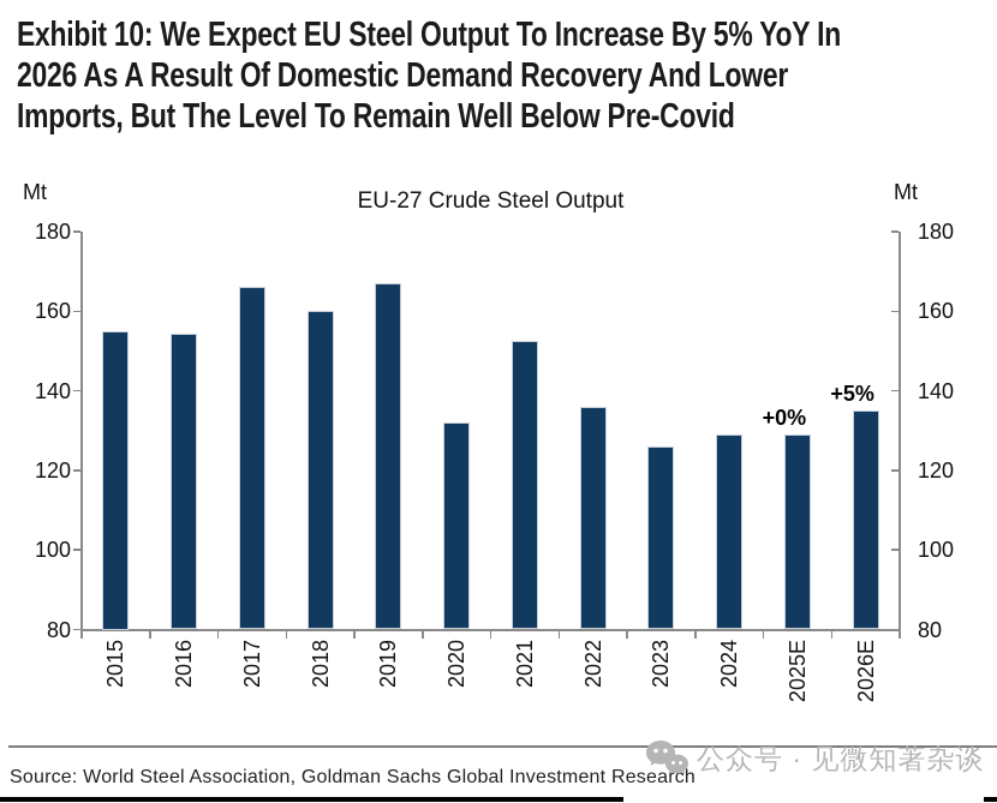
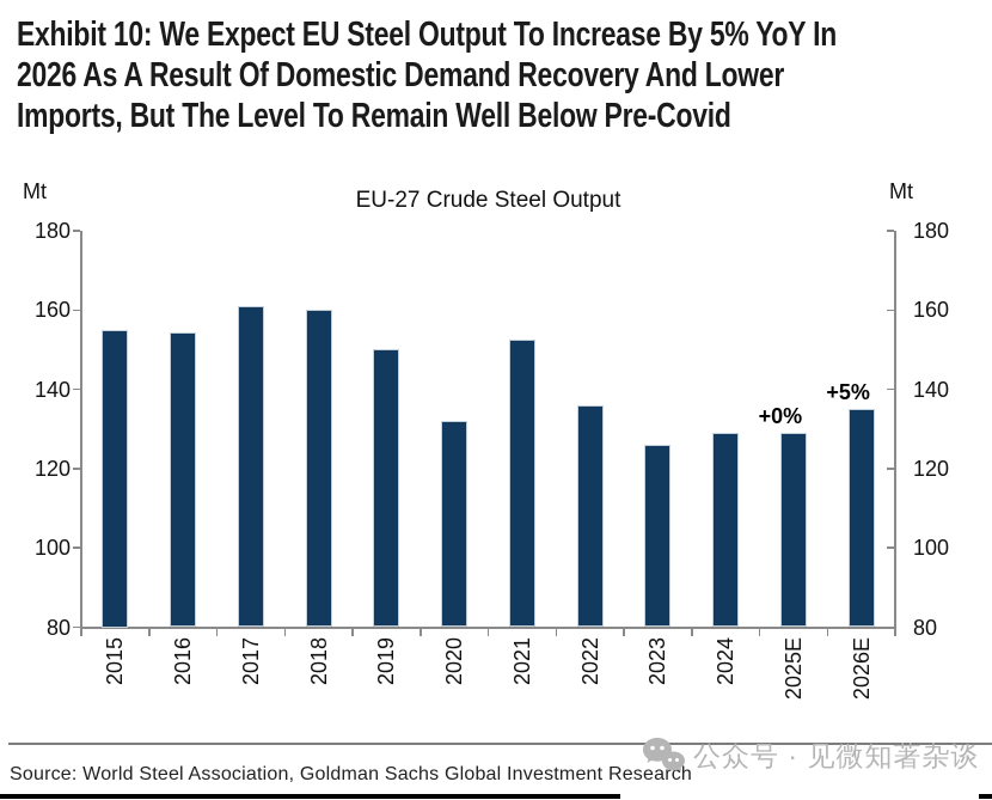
2017: 166 -> 161
2019: 167 -> 150
